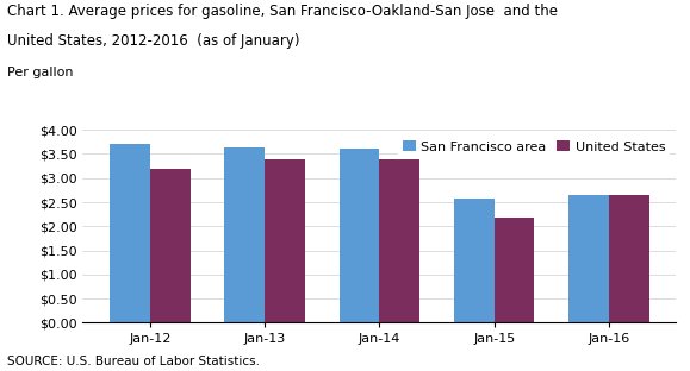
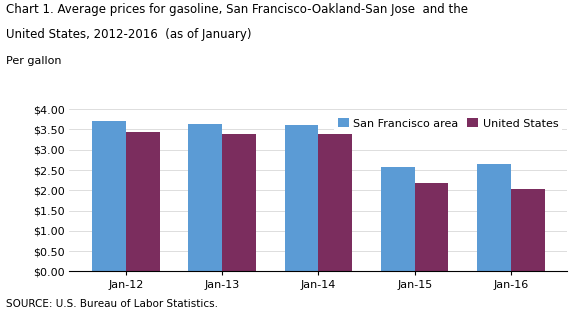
United States/Jan-12: $3.20 -> $3.44
United States/Jan-16: $2.65 -> $2.03
